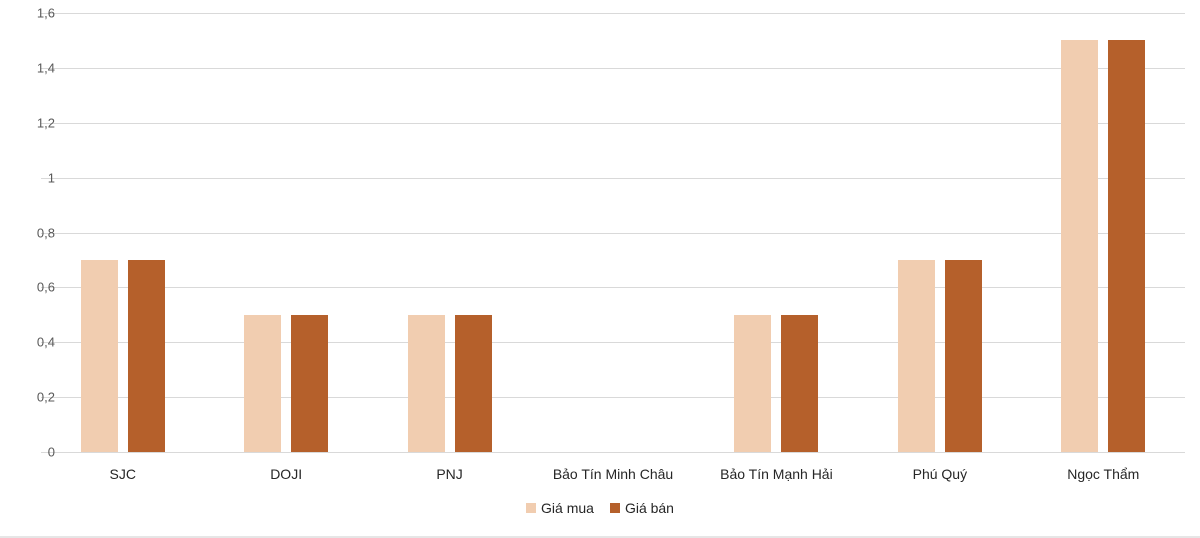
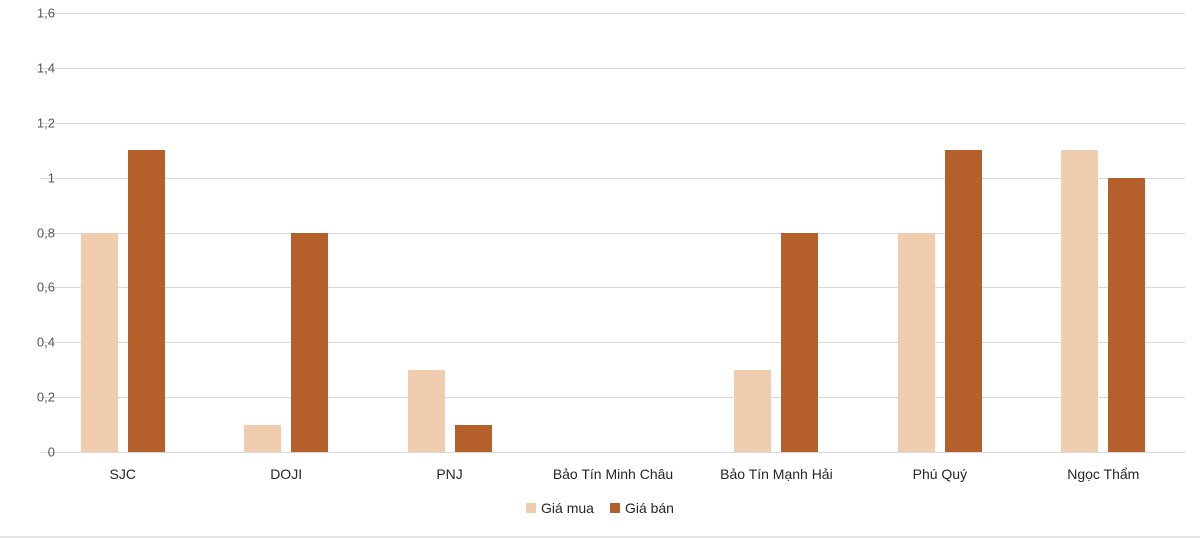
Giá mua/SJC: 0,7 -> 0,8
Giá bán/SJC: 0,7 -> 1,1
Giá mua/DOJI: 0,5 -> 0,1
Giá bán/DOJI: 0,5 -> 0,8
Giá mua/PNJ: 0,5 -> 0,3
Giá bán/PNJ: 0,5 -> 0,1
Giá mua/Bảo Tín Mạnh Hải: 0,5 -> 0,3
Giá bán/Bảo Tín Mạnh Hải: 0,5 -> 0,8
Giá mua/Phú Quý: 0,7 -> 0,8
Giá bán/Phú Quý: 0,7 -> 1,1
Giá mua/Ngọc Thẩm: 1,5 -> 1,1
Giá bán/Ngọc Thẩm: 1,5 -> 1,0
